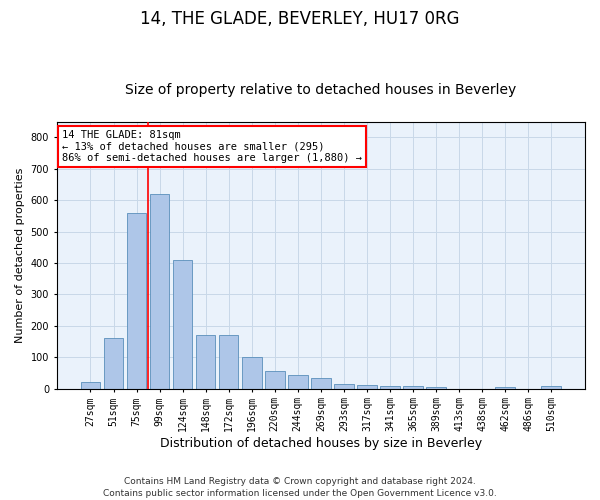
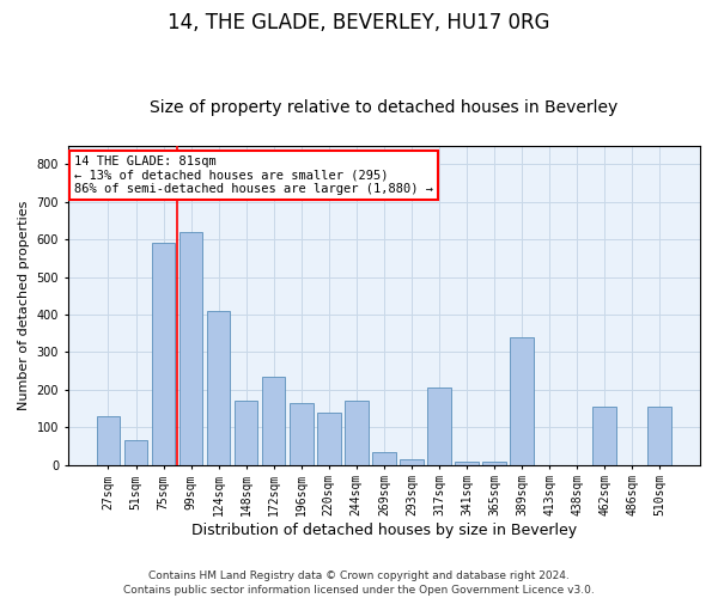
27sqm: 20 -> 130
51sqm: 162 -> 65
75sqm: 560 -> 590
172sqm: 170 -> 235
196sqm: 102 -> 165
220sqm: 55 -> 140
244sqm: 43 -> 170
317sqm: 12 -> 205
389sqm: 5 -> 340
462sqm: 4 -> 155
510sqm: 7 -> 155
